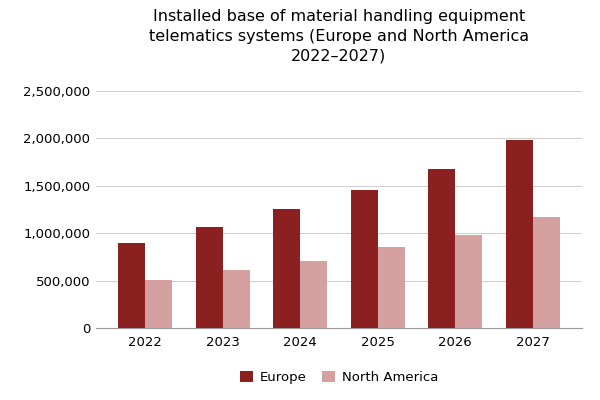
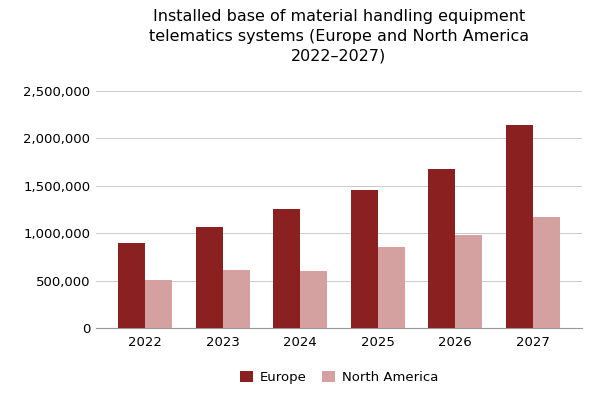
North America/2024: 710,000 -> 600,000
Europe/2027: 1,980,000 -> 2,140,000
